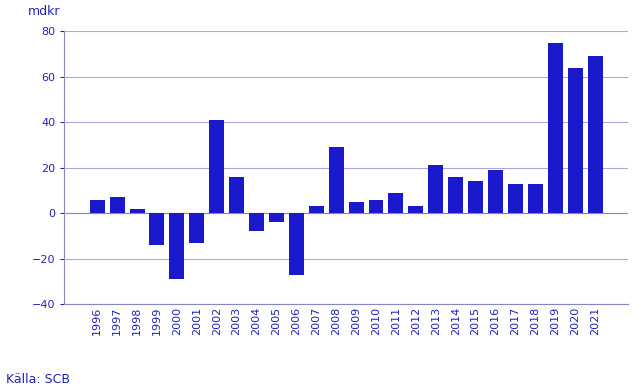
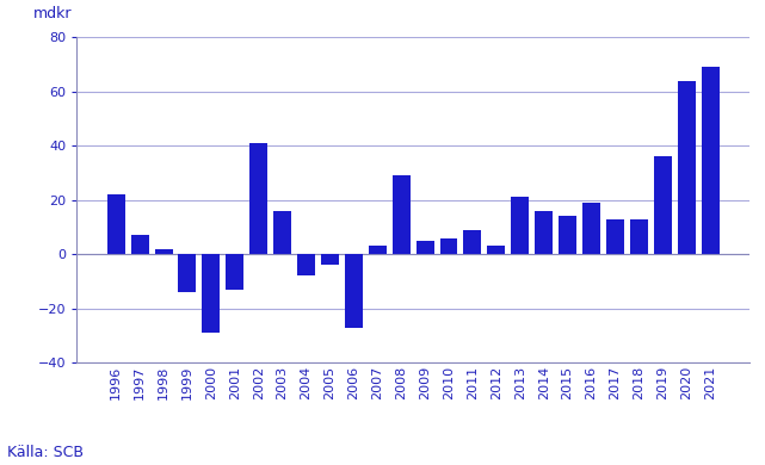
1996: 6 -> 22
2019: 75 -> 36
